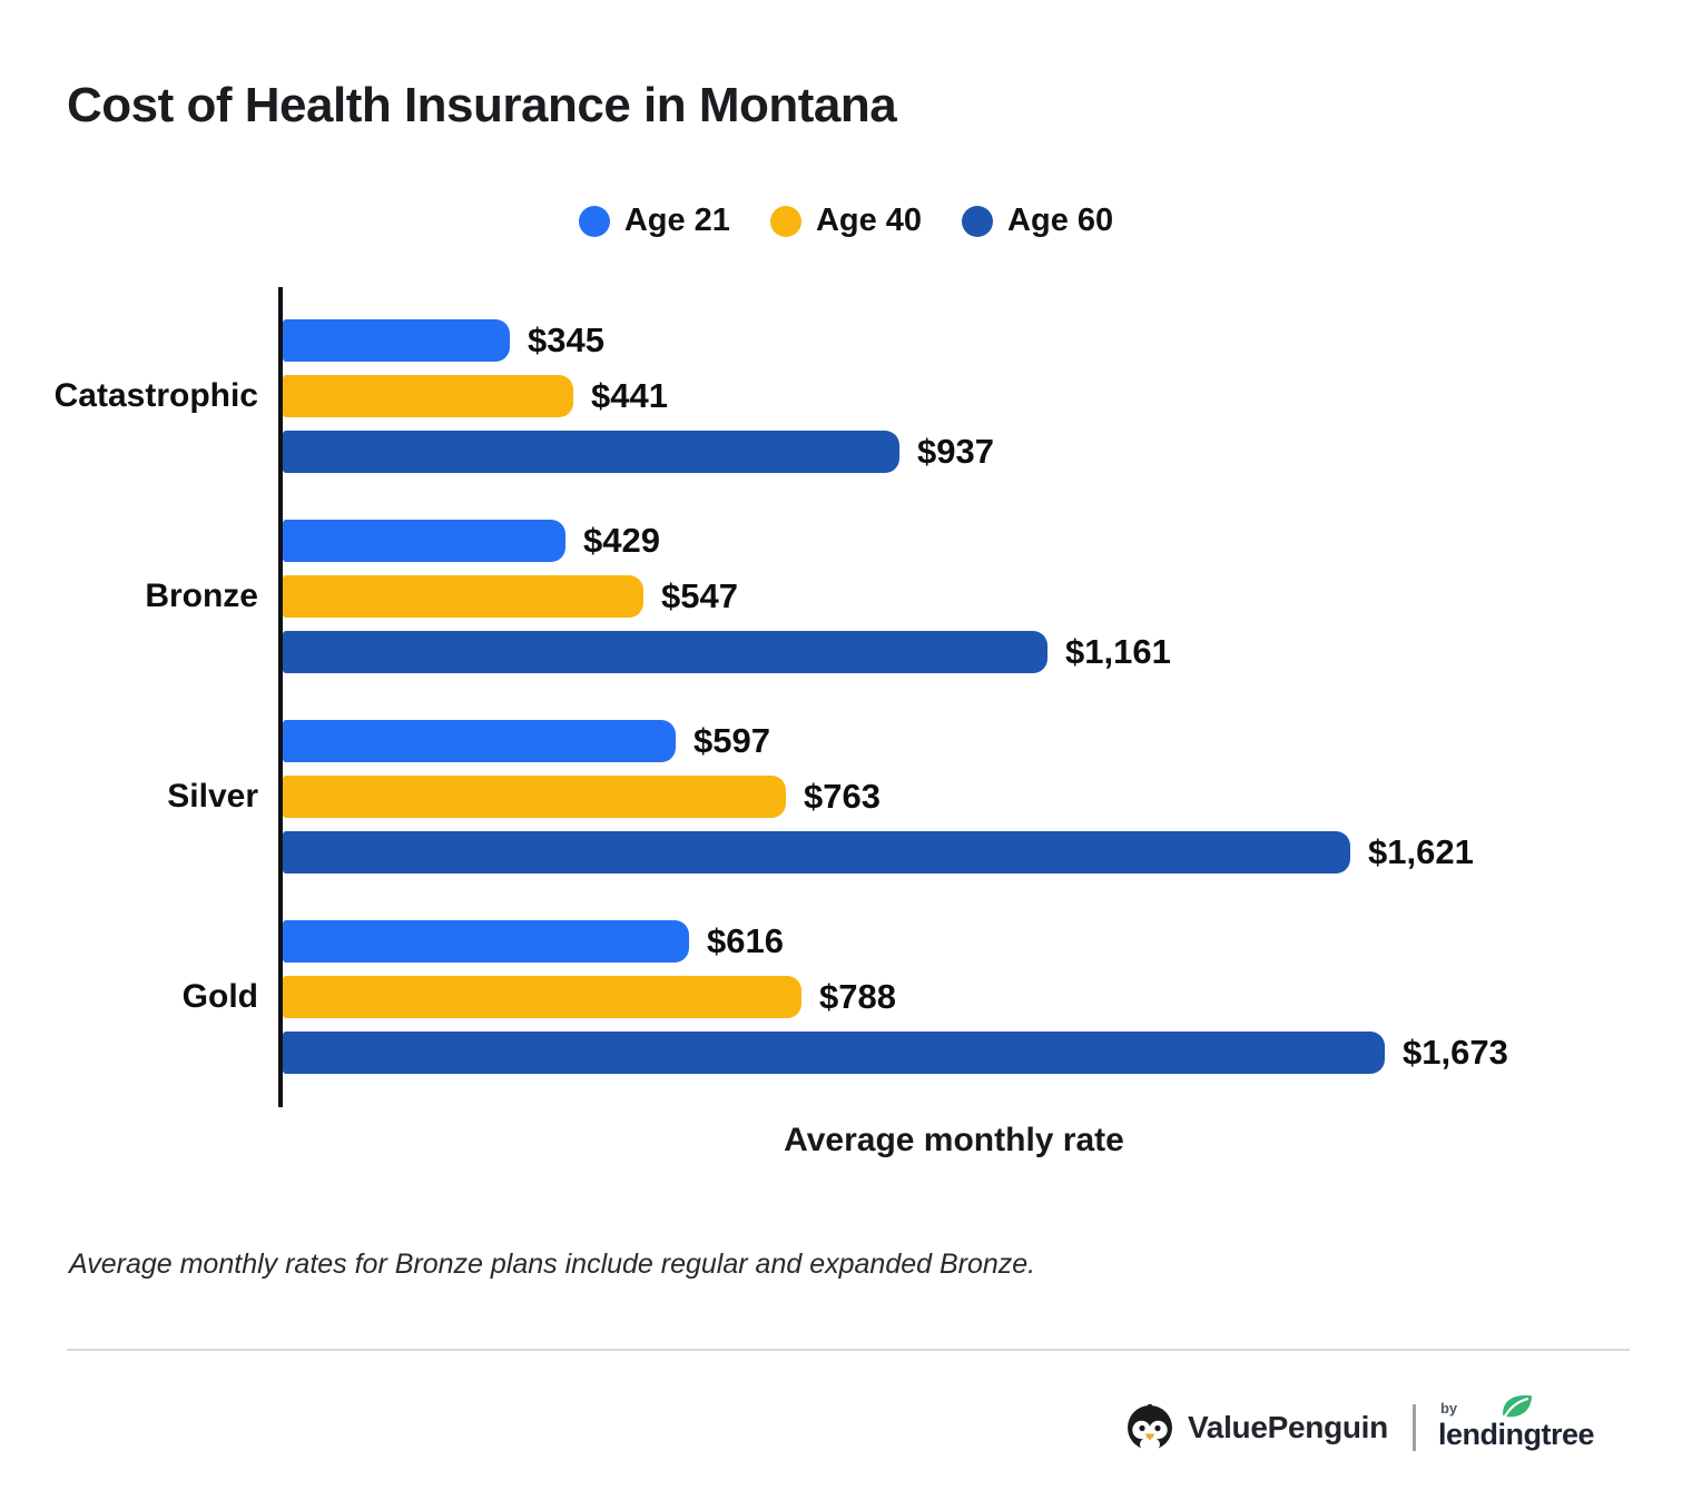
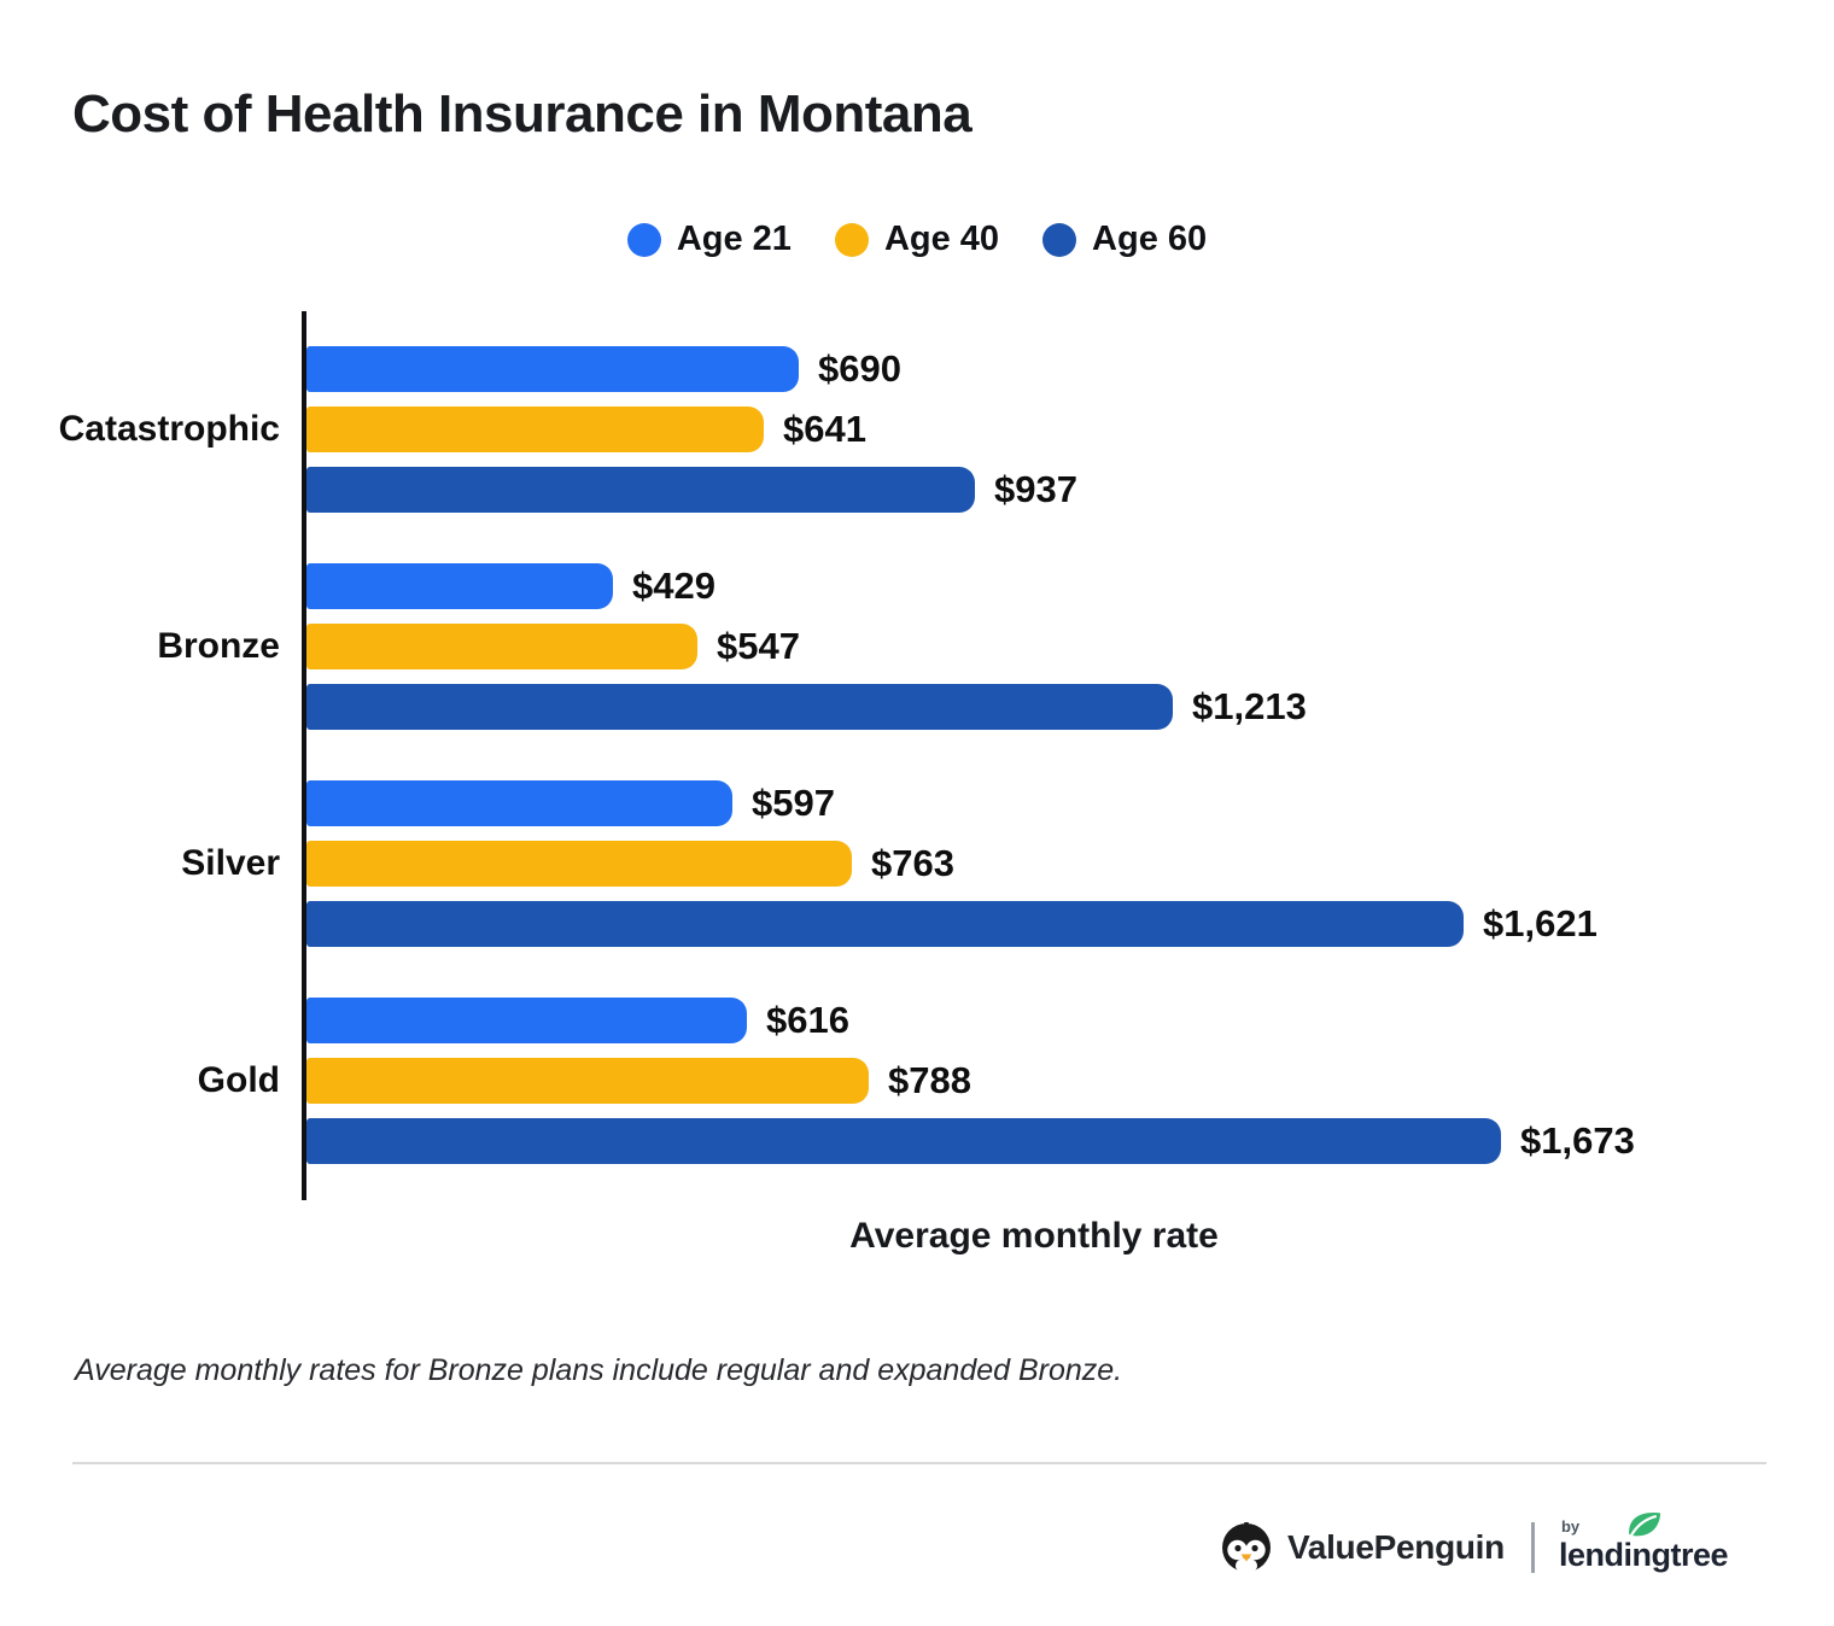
Age 21/Catastrophic: $345 -> $690
Age 40/Catastrophic: $441 -> $641
Age 60/Bronze: $1,161 -> $1,213
